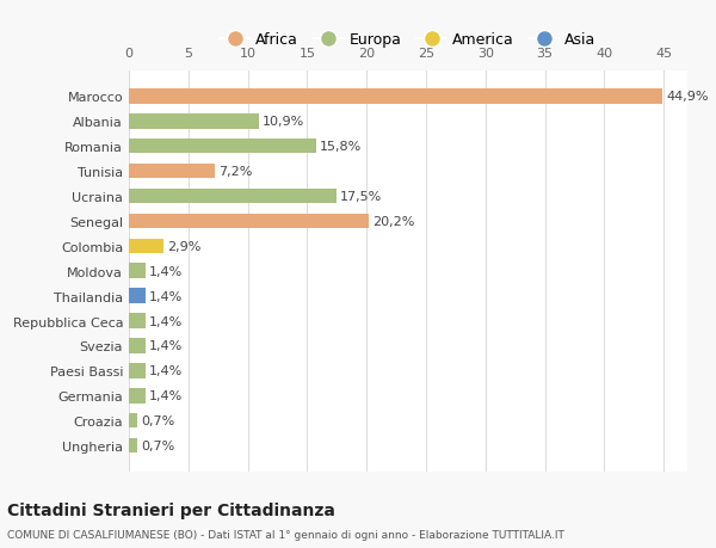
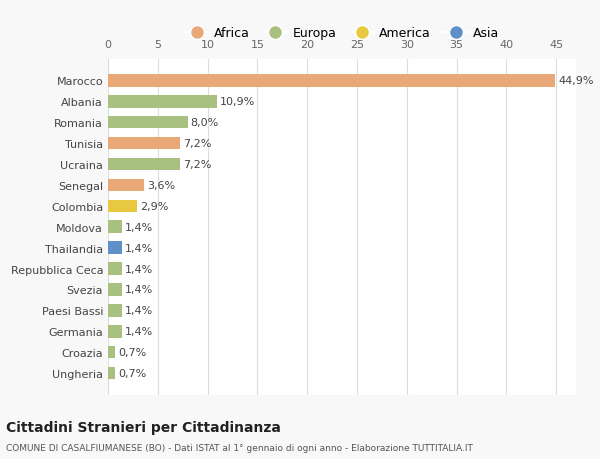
Romania: 15,8% -> 8,0%
Ucraina: 17,5% -> 7,2%
Senegal: 20,2% -> 3,6%
